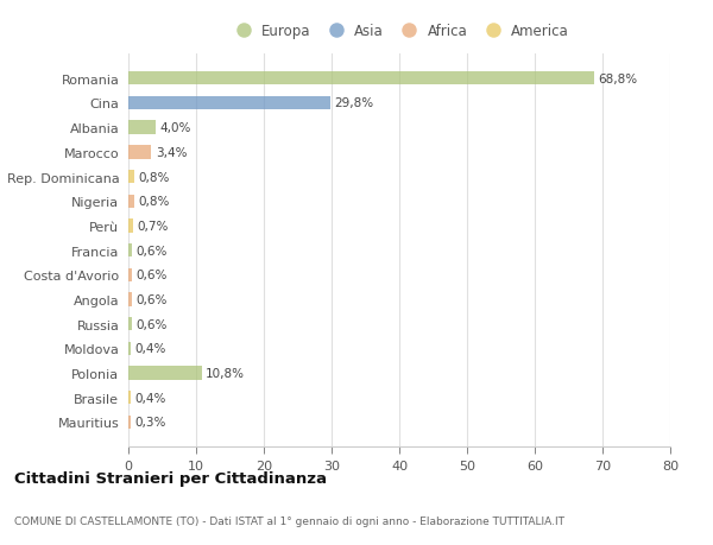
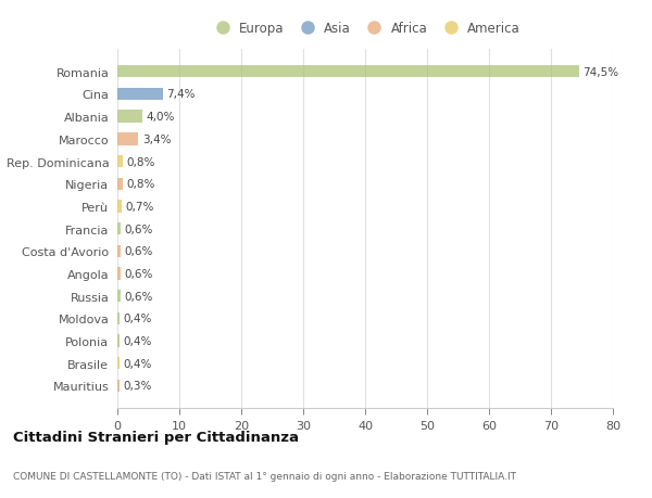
Romania: 68,8% -> 74,5%
Cina: 29,8% -> 7,4%
Polonia: 10,8% -> 0,4%
